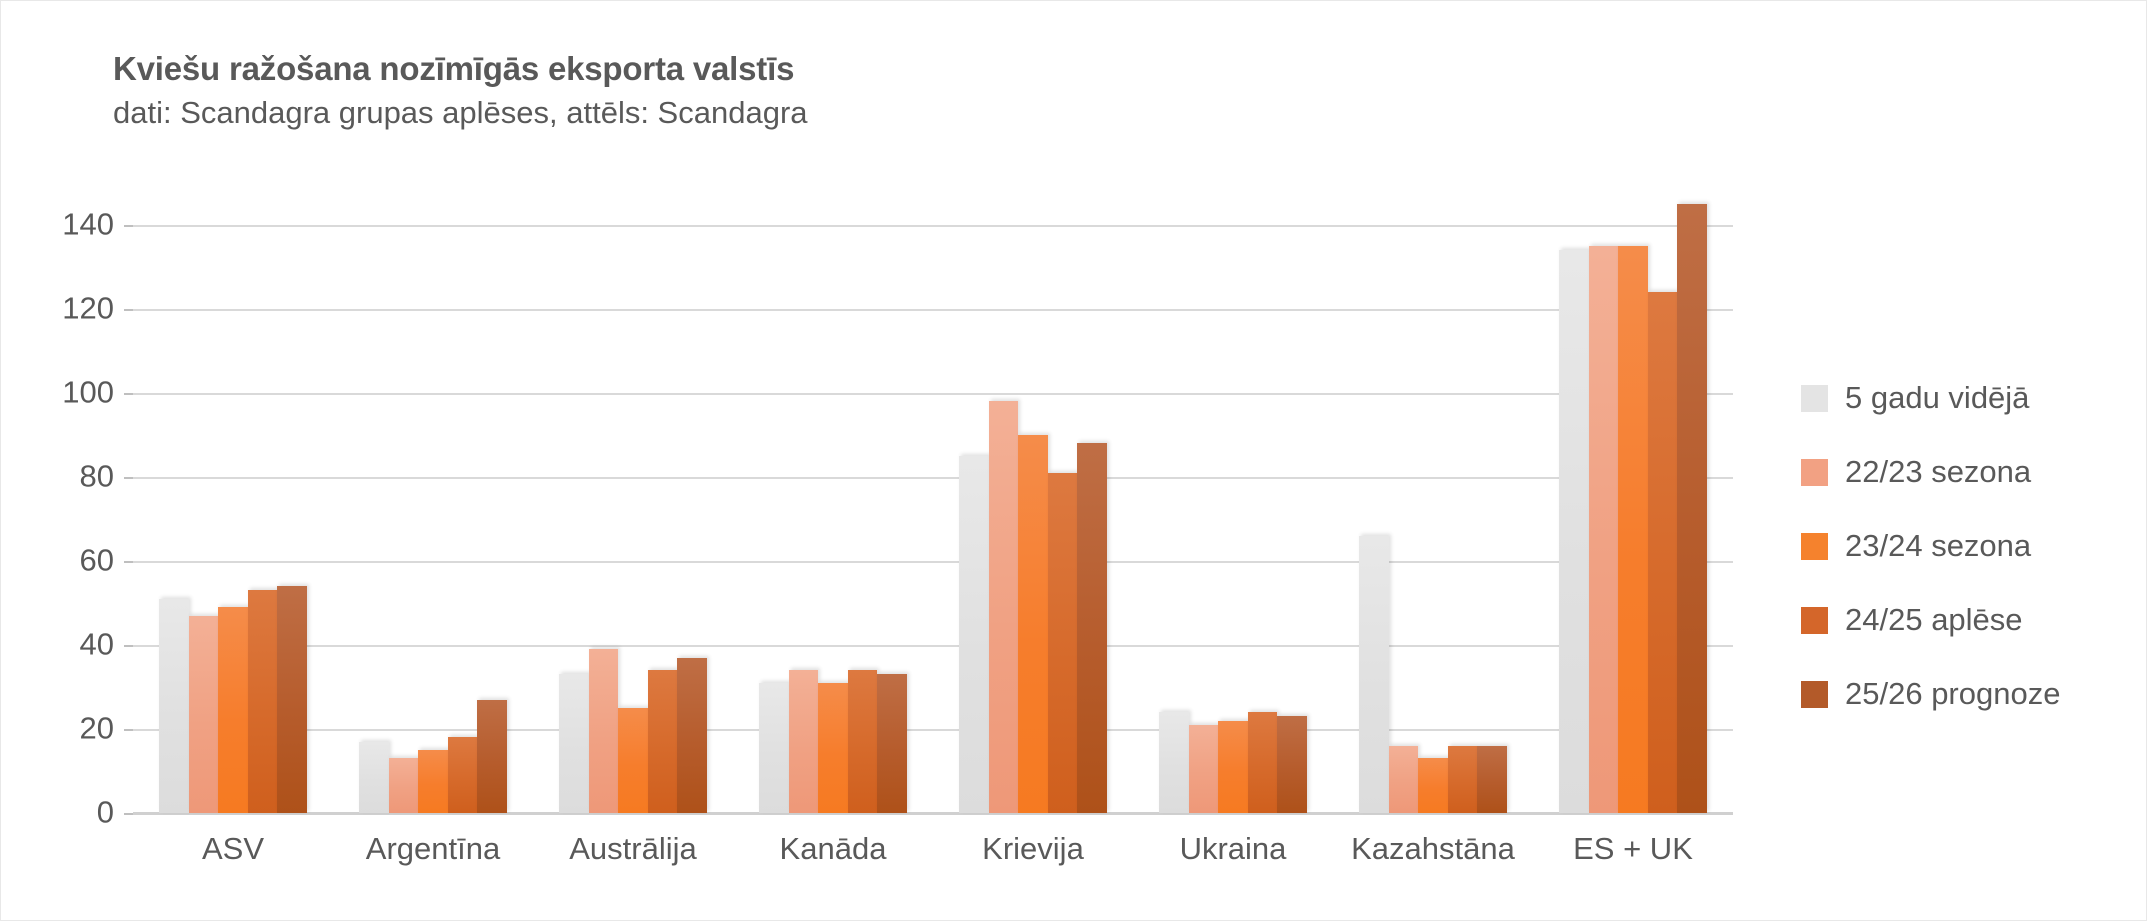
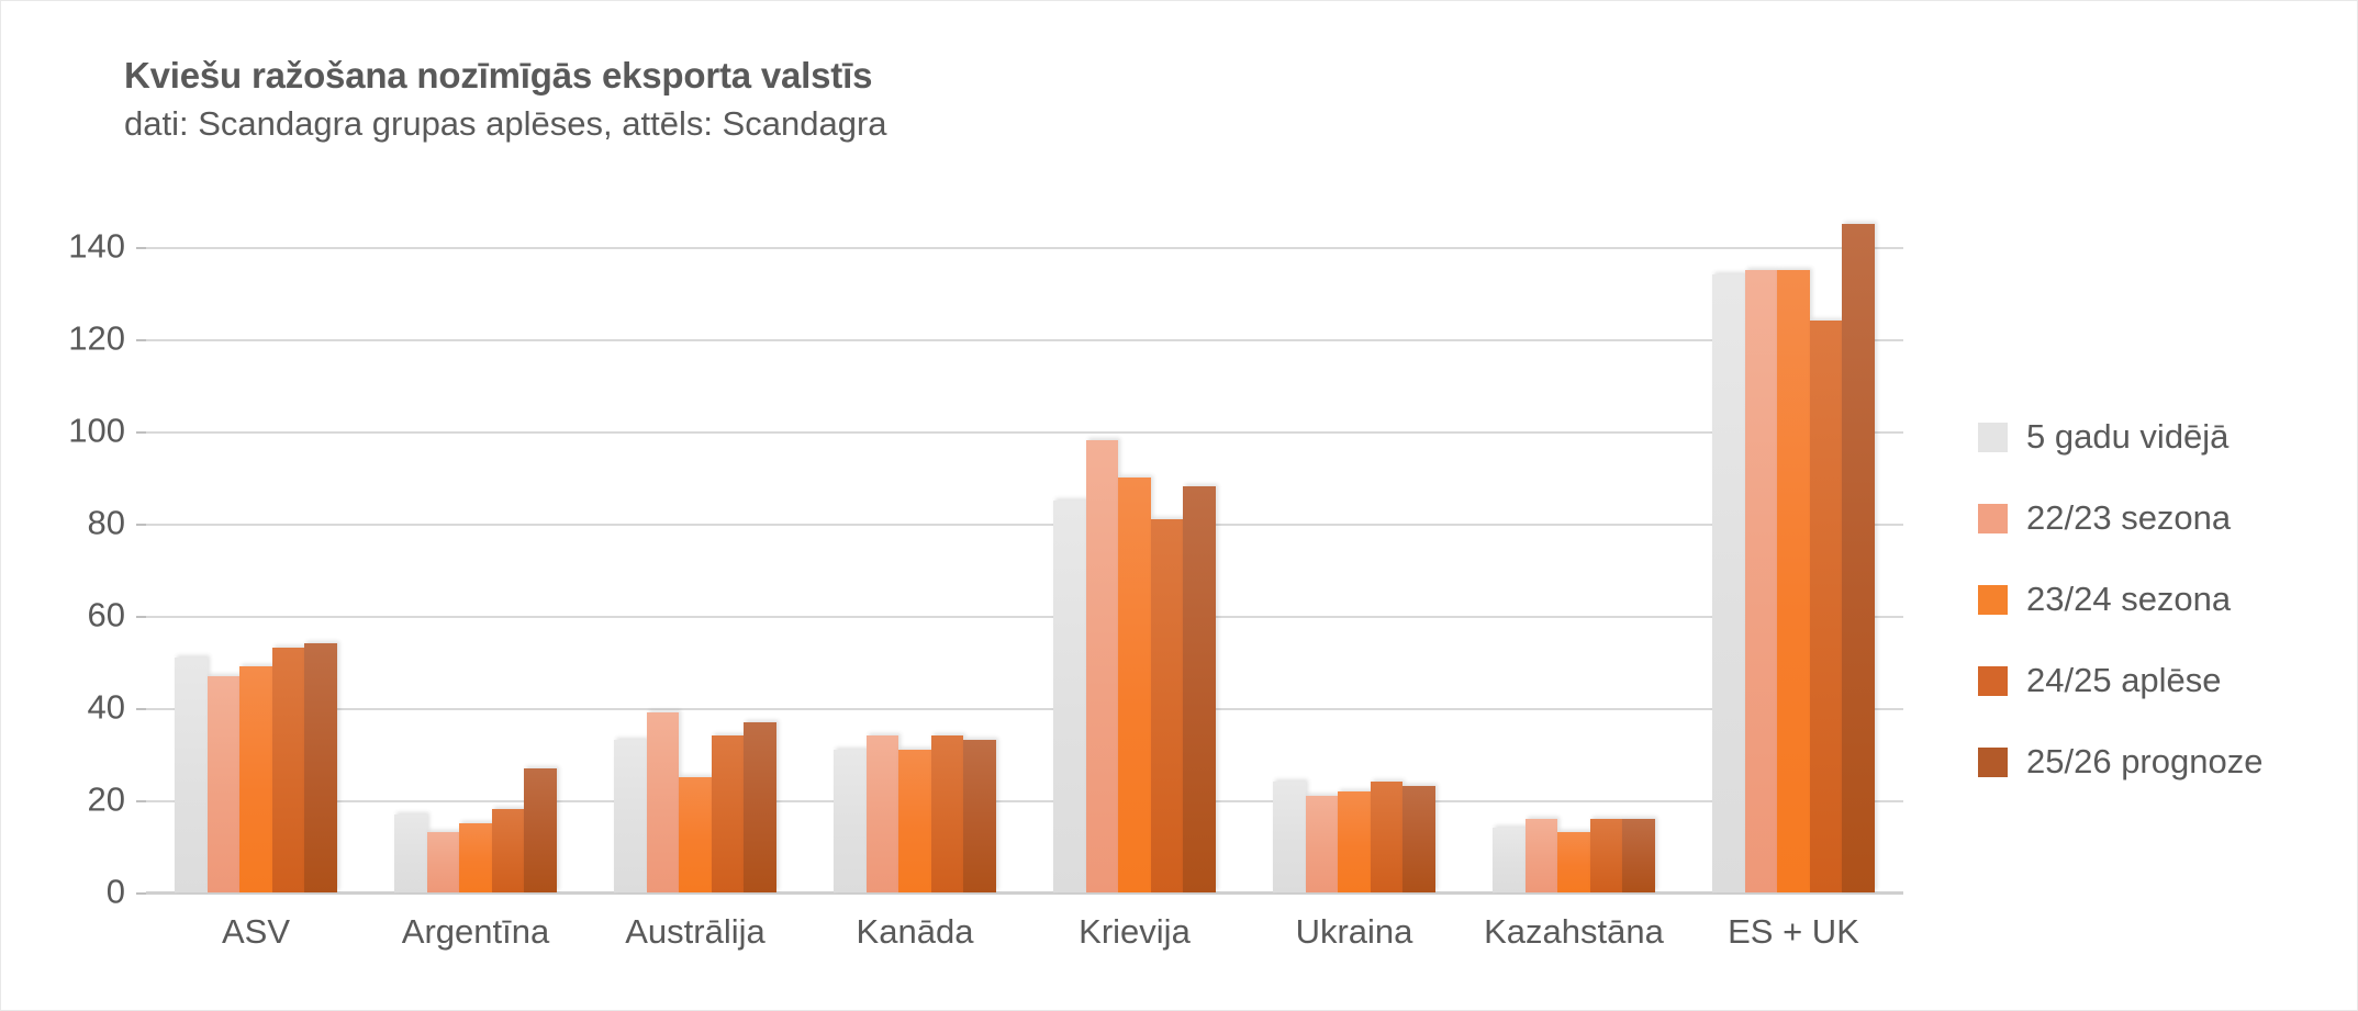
5 gadu vidējā/Kazahstāna: 66 -> 14
